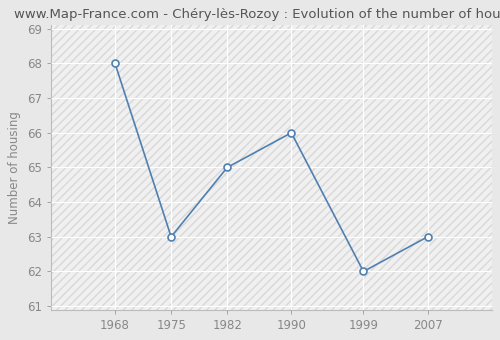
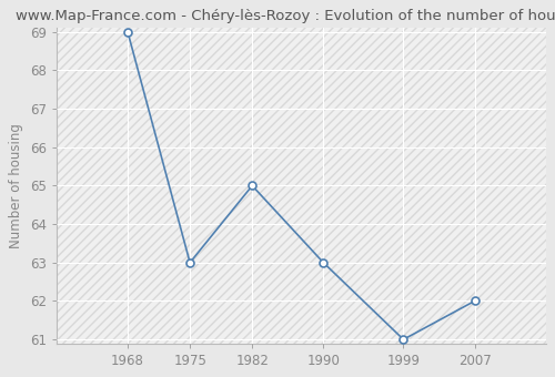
1968: 68 -> 69
1990: 66 -> 63
1999: 62 -> 61
2007: 63 -> 62
